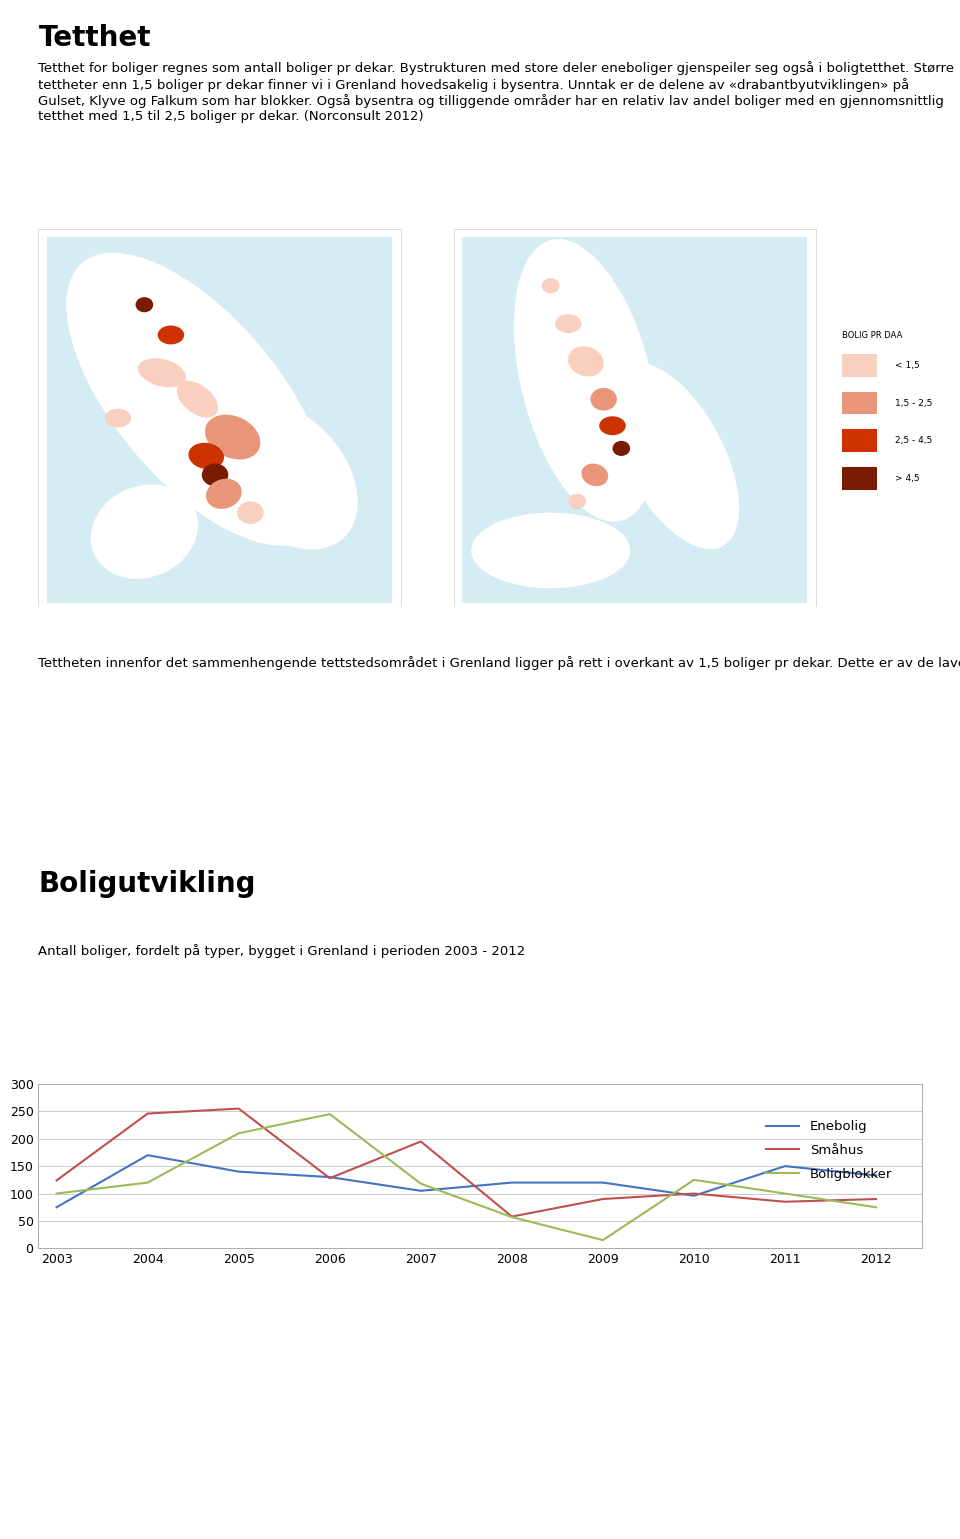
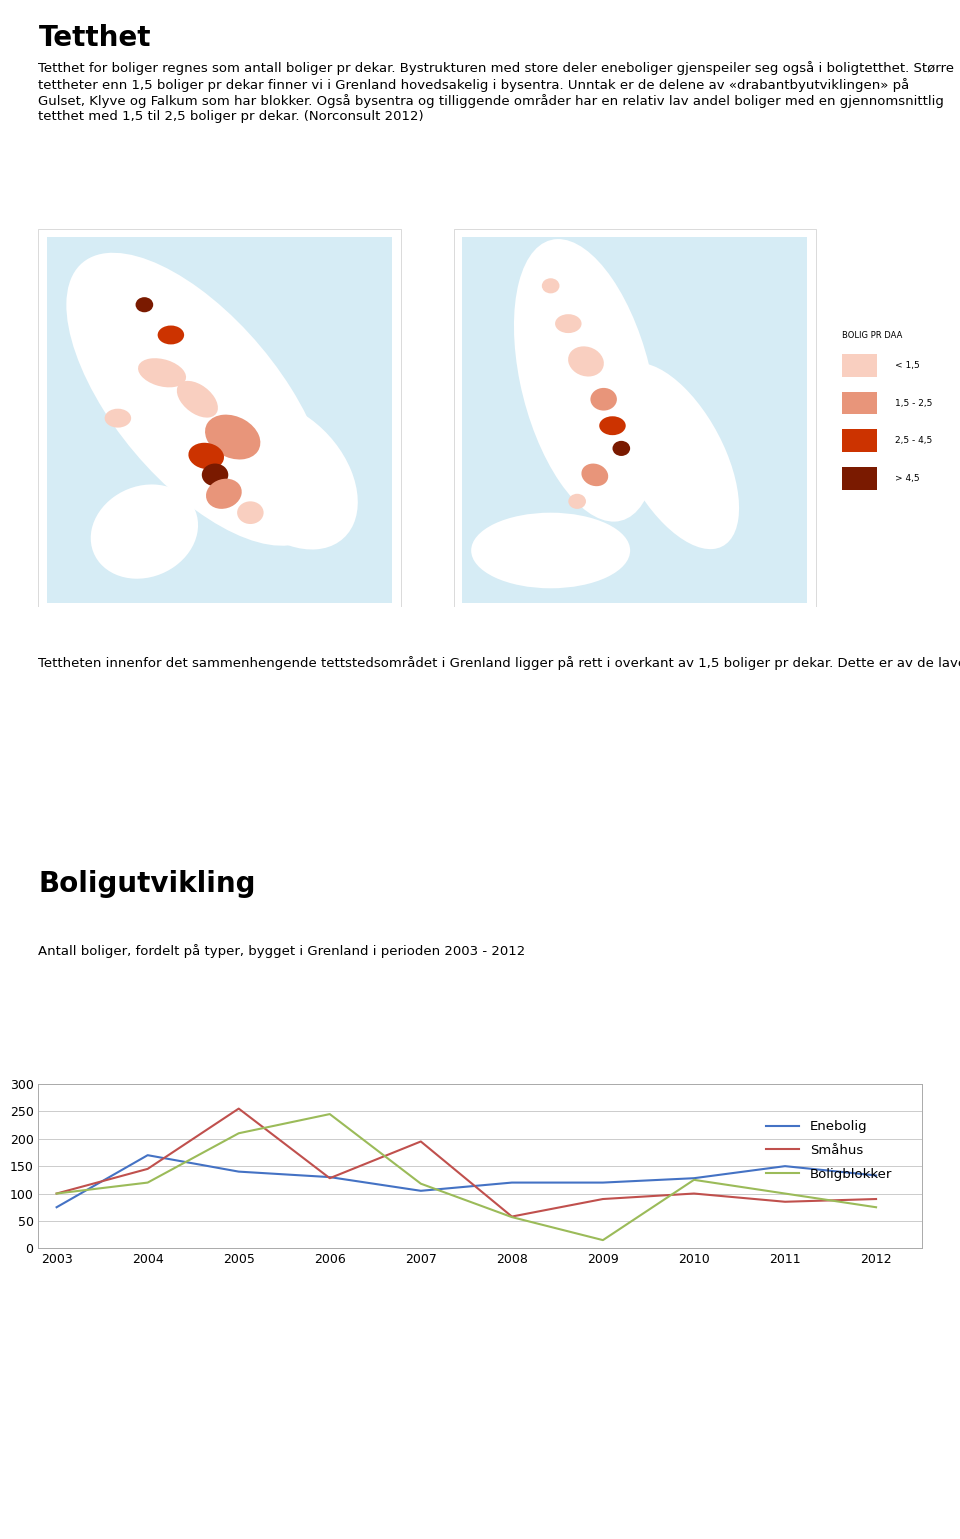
Småhus/2003: 124 -> 100
Småhus/2004: 246 -> 145
Enebolig/2010: 96 -> 128
